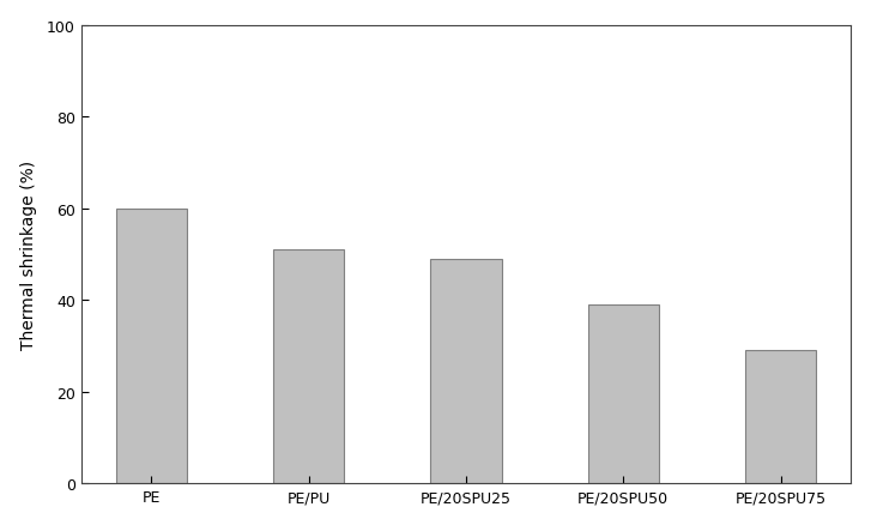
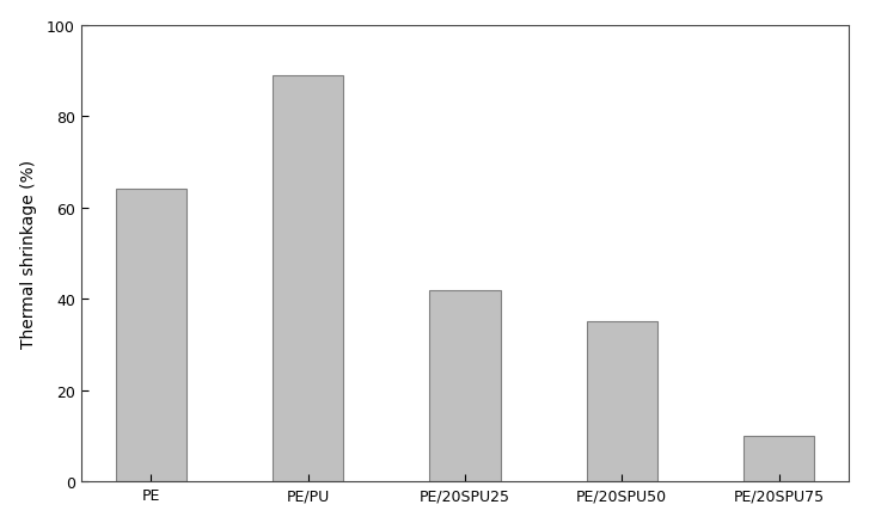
PE: 60 -> 64
PE/PU: 51 -> 89
PE/20SPU25: 49 -> 42
PE/20SPU50: 39 -> 35
PE/20SPU75: 29 -> 10
